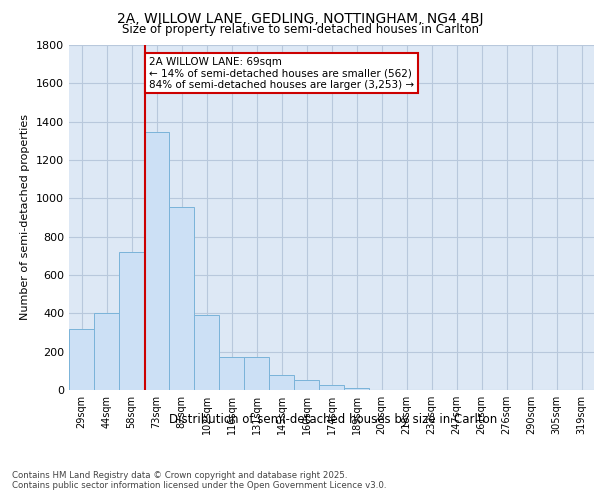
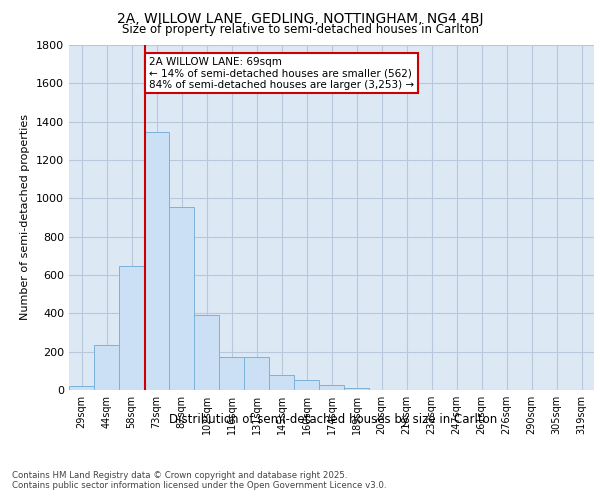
29sqm: 320 -> 20
44sqm: 400 -> 240
58sqm: 720 -> 640
